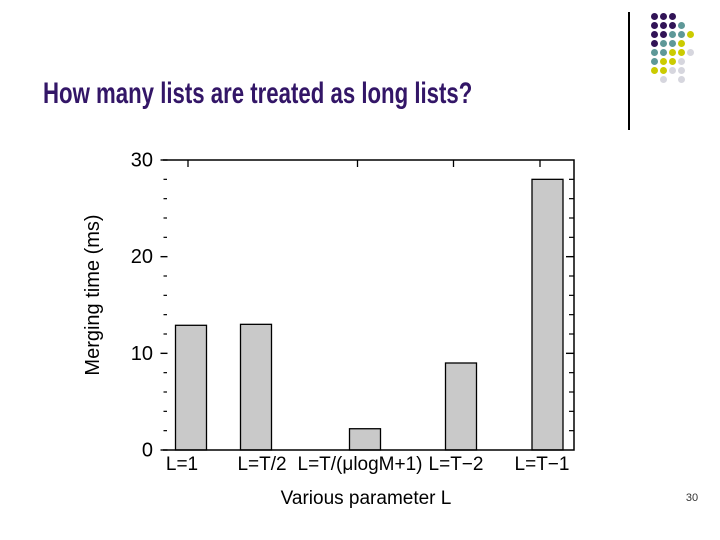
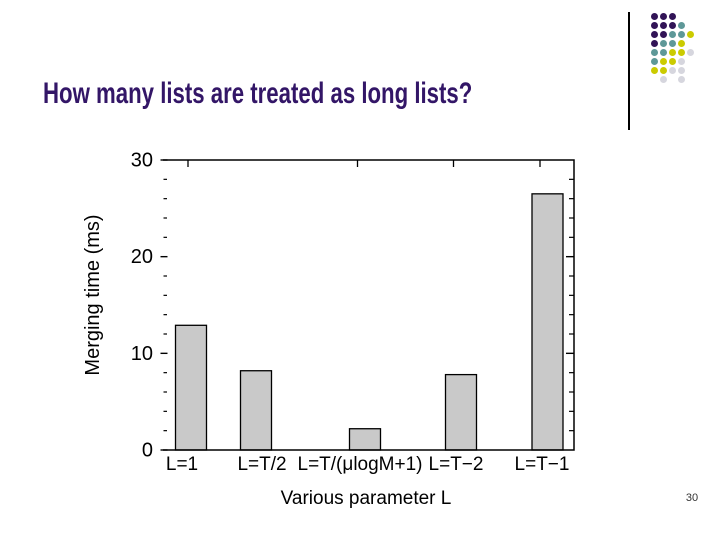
L=T/2: 13 -> 8
L=T−2: 9 -> 8
L=T−1: 28 -> 26
